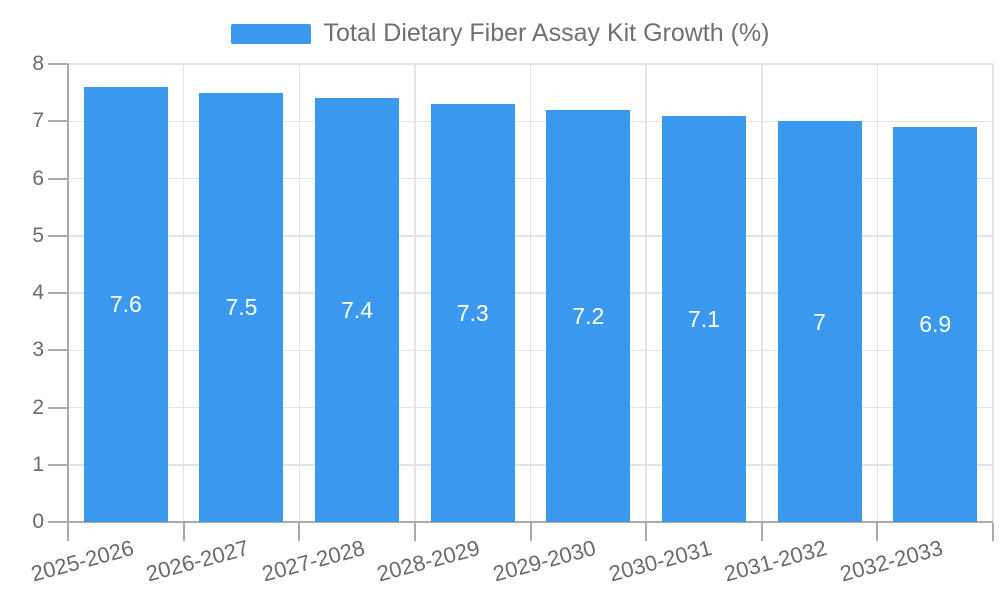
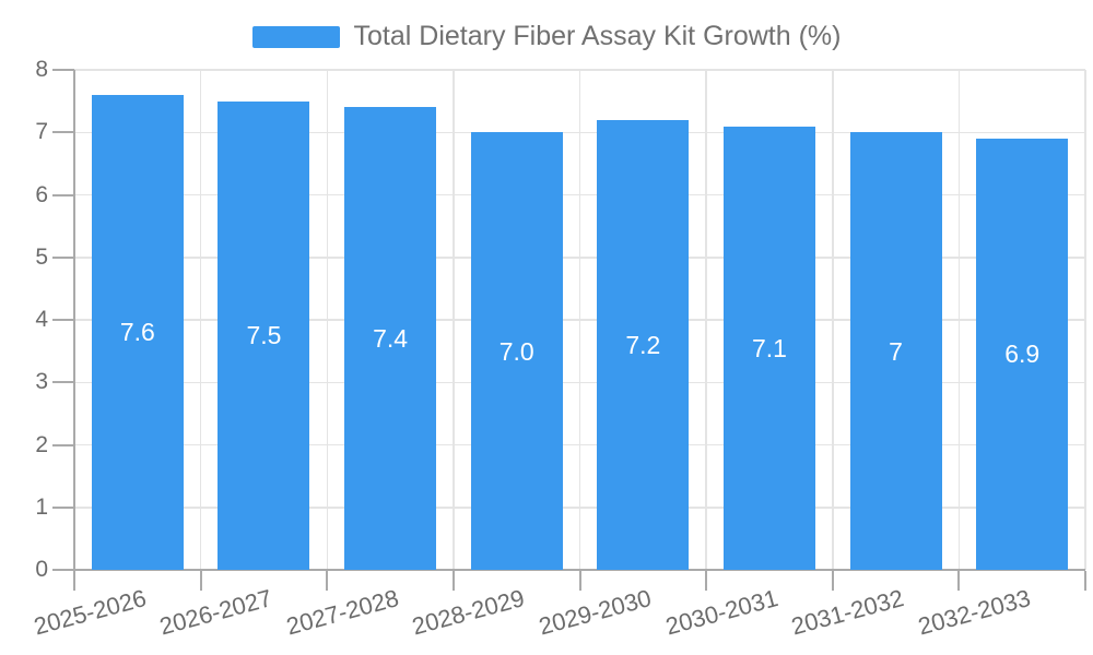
2028-2029: 7.3 -> 7.0
